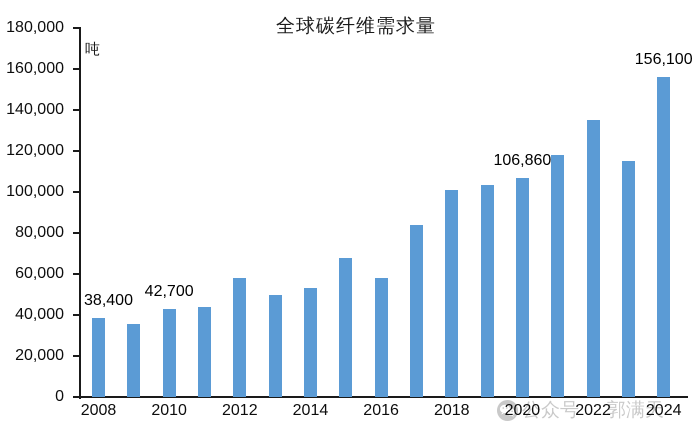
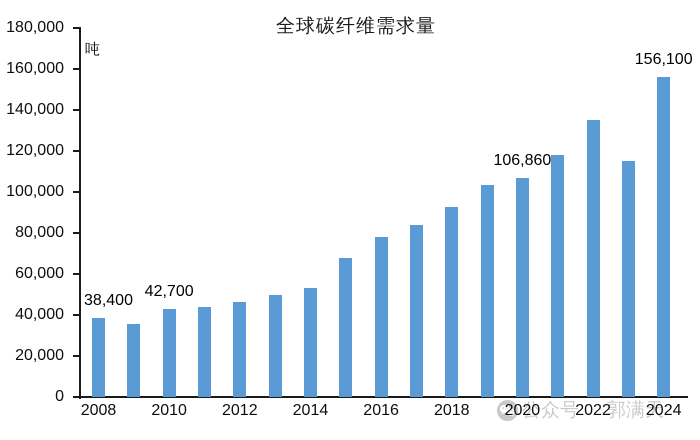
2012: 58000 -> 46000
2016: 58000 -> 78000
2018: 101000 -> 92000
